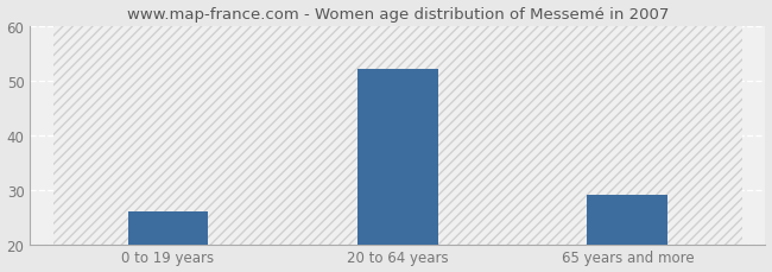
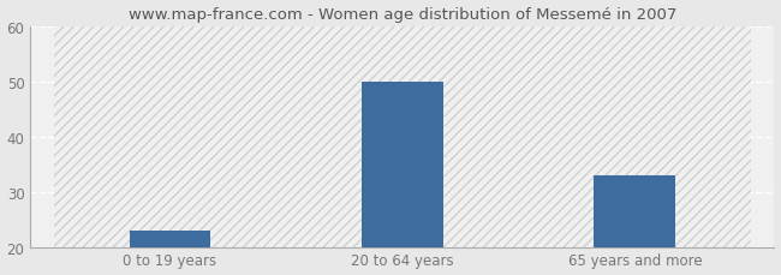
0 to 19 years: 26 -> 23
20 to 64 years: 52 -> 50
65 years and more: 29 -> 33
